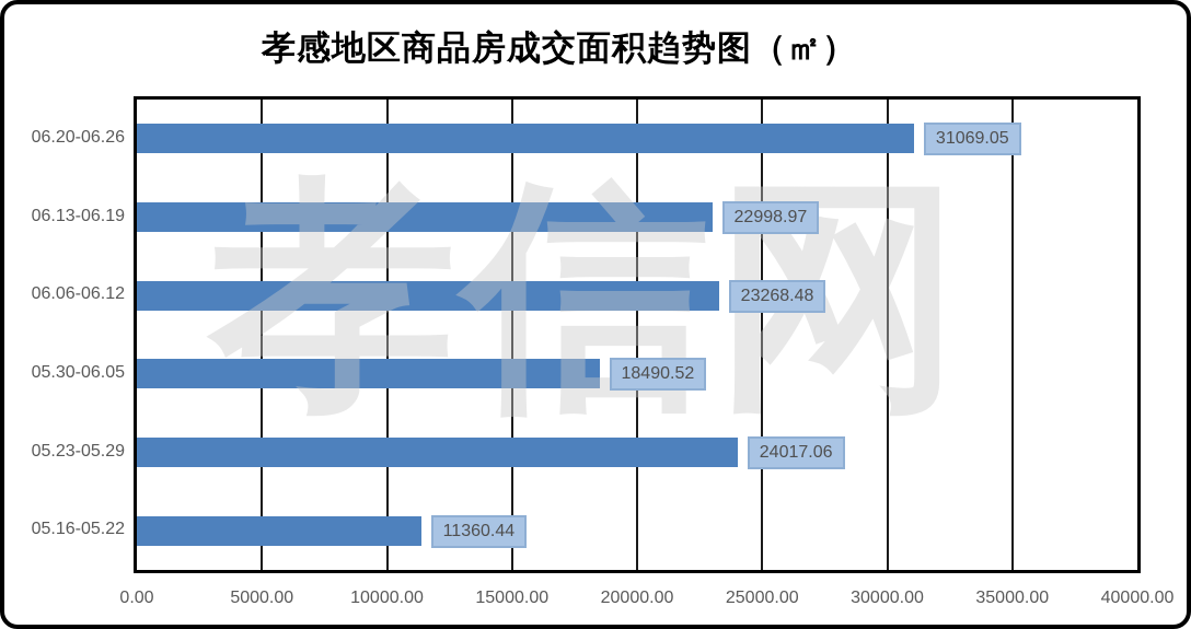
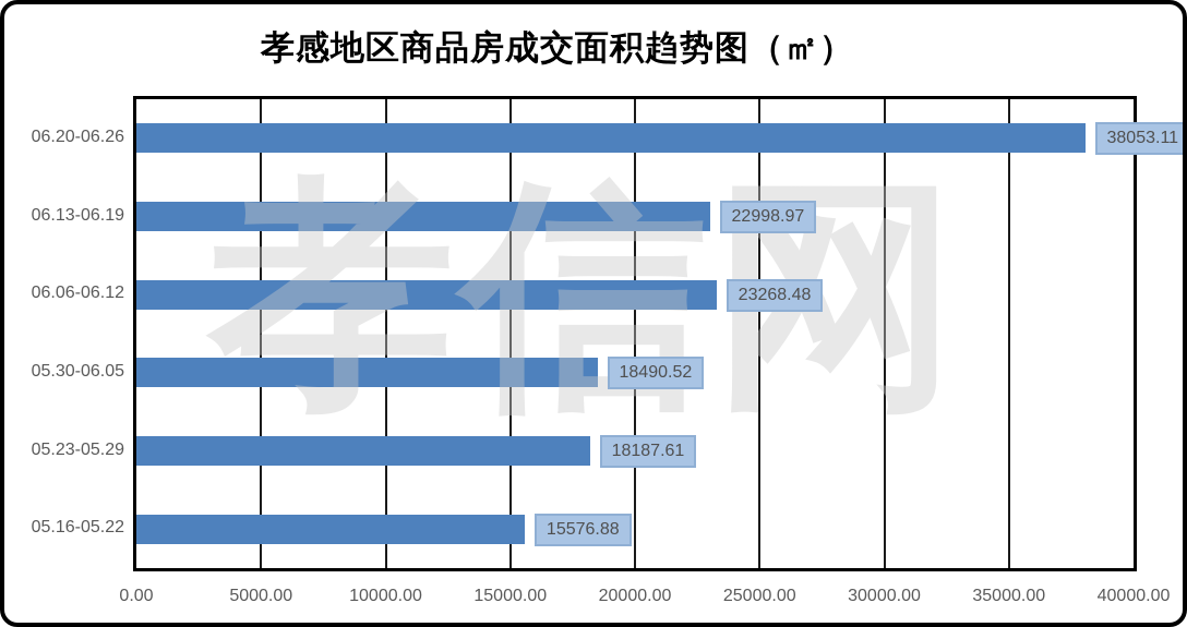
06.20-06.26: 31069.05 -> 38053.11
05.23-05.29: 24017.06 -> 18187.61
05.16-05.22: 11360.44 -> 15576.88
